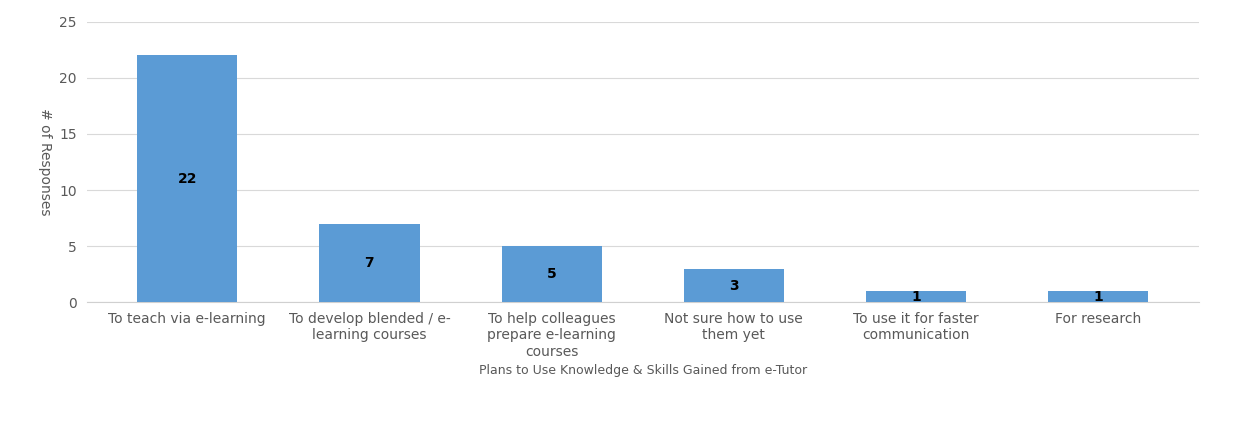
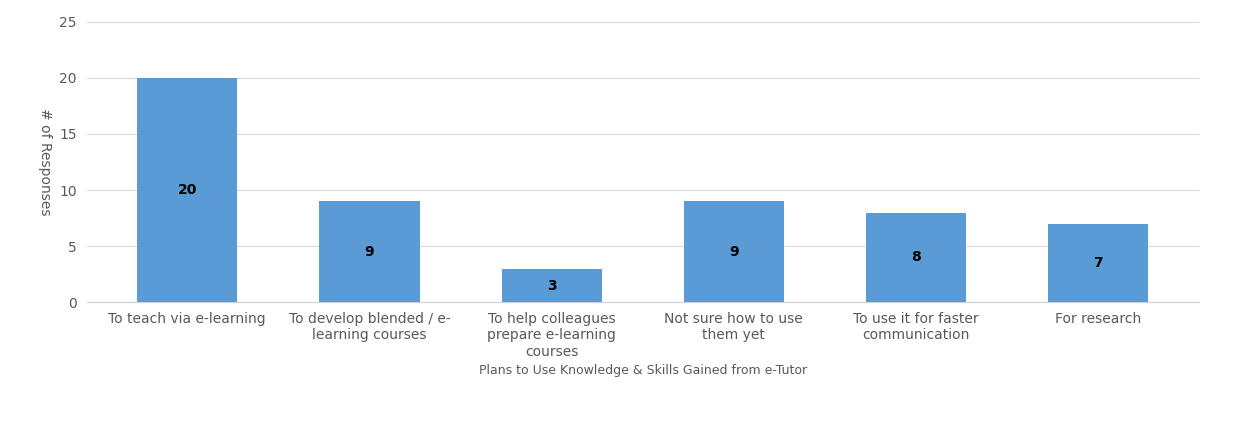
To teach via e-learning: 22 -> 20
To develop blended / e- learning courses: 7 -> 9
To help colleagues prepare e-learning courses: 5 -> 3
Not sure how to use them yet: 3 -> 9
To use it for faster communication: 1 -> 8
For research: 1 -> 7
